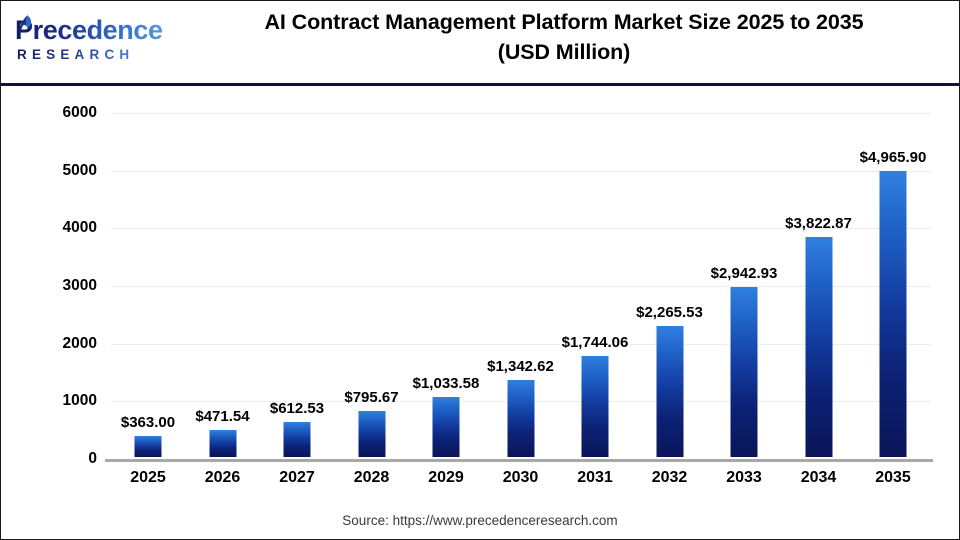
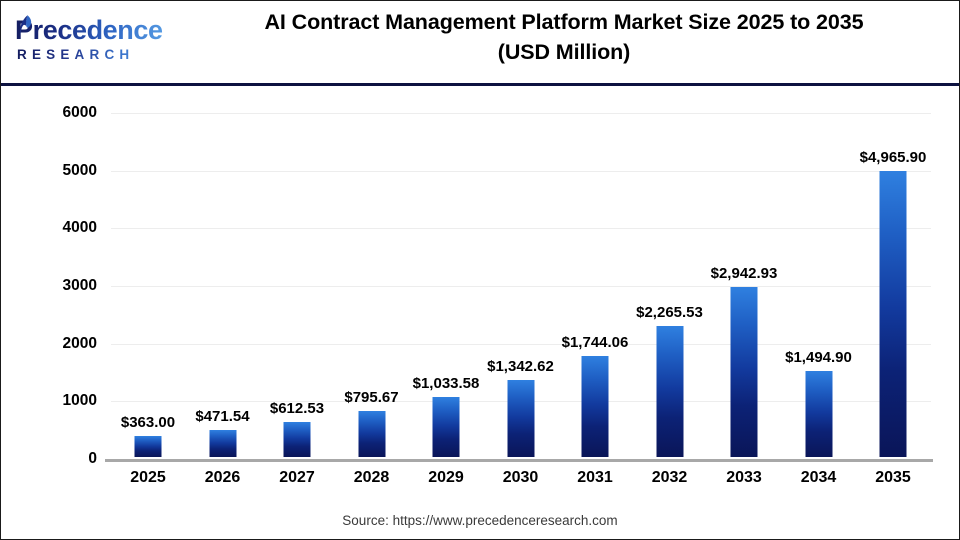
2034: $3,822.87 -> $1,494.90
